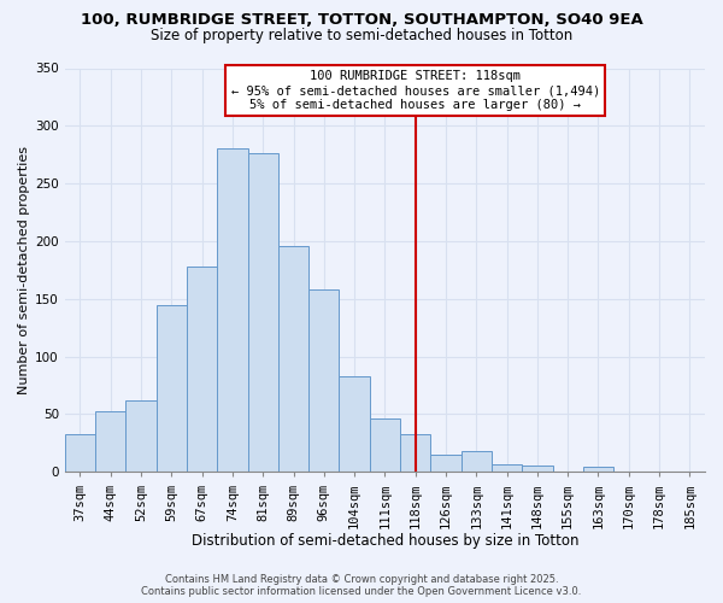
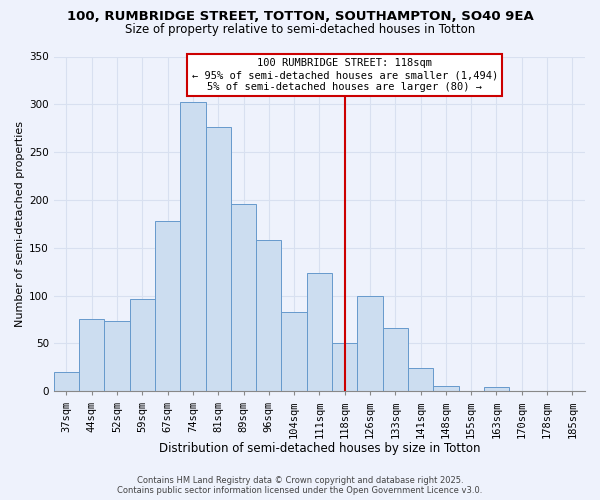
37sqm: 33 -> 20
44sqm: 53 -> 76
52sqm: 62 -> 74
59sqm: 145 -> 96
74sqm: 281 -> 302
111sqm: 46 -> 124
118sqm: 33 -> 50
126sqm: 15 -> 100
133sqm: 18 -> 66
141sqm: 7 -> 24
